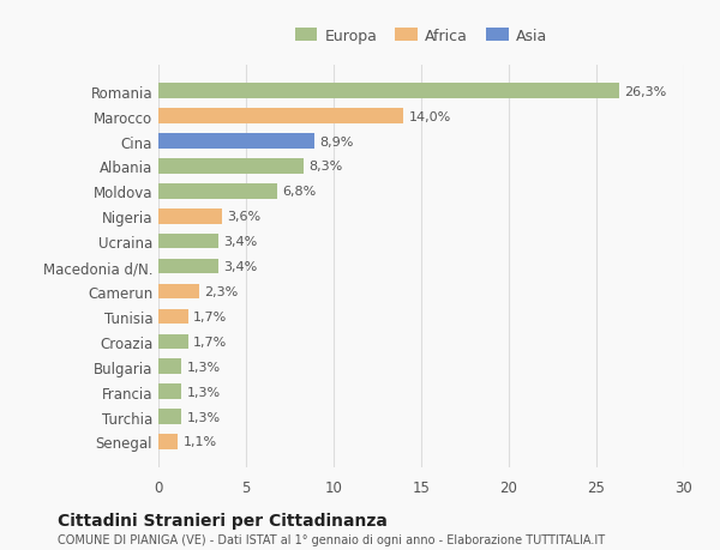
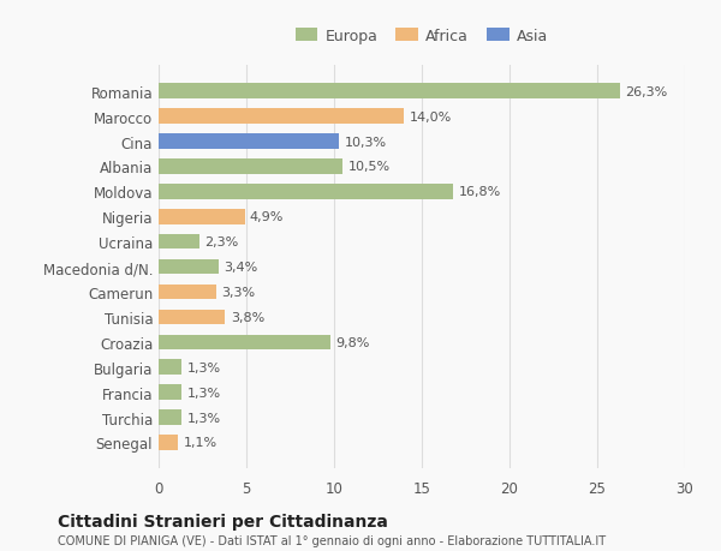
Cina: 8,9% -> 10,3%
Albania: 8,3% -> 10,5%
Moldova: 6,8% -> 16,8%
Nigeria: 3,6% -> 4,9%
Ucraina: 3,4% -> 2,3%
Camerun: 2,3% -> 3,3%
Tunisia: 1,7% -> 3,8%
Croazia: 1,7% -> 9,8%
